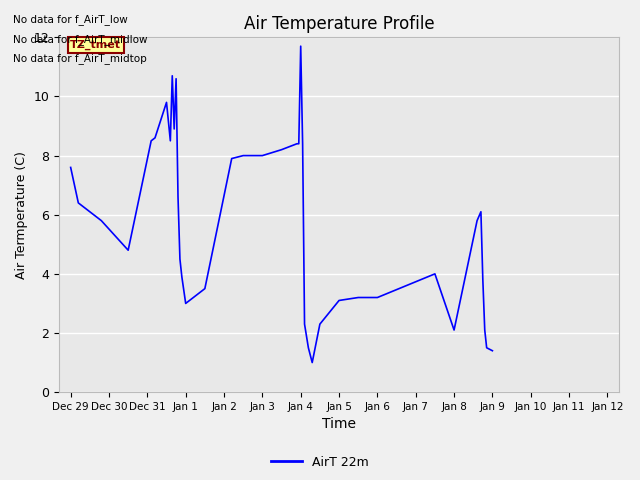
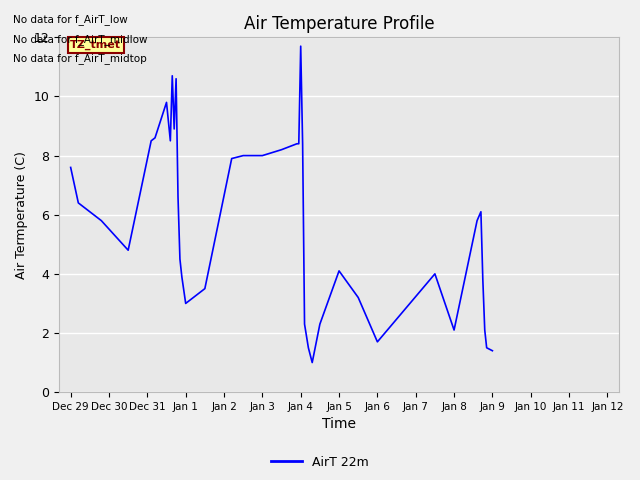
Jan 5: 3.1 -> 4.1
Jan 6: 3.2 -> 1.7
